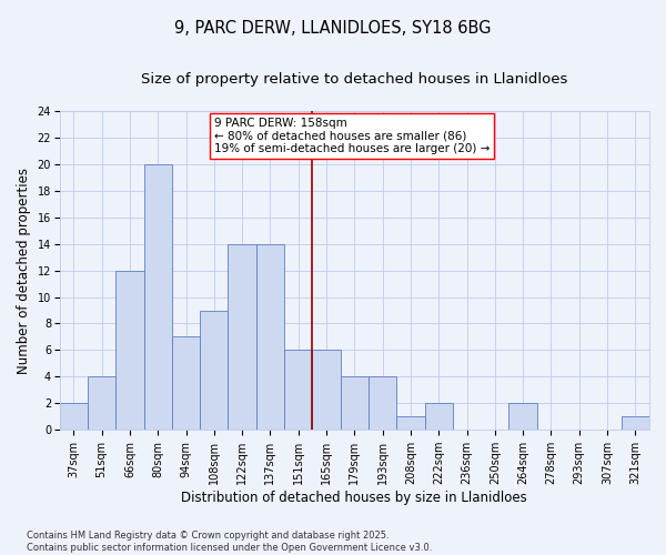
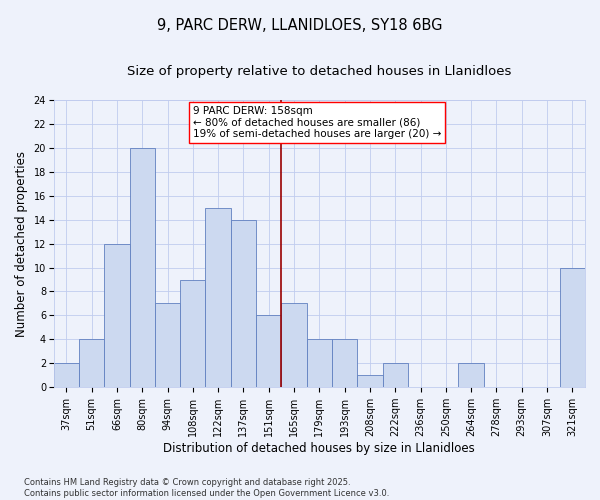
122sqm: 14 -> 15
165sqm: 6 -> 7
321sqm: 1 -> 10
